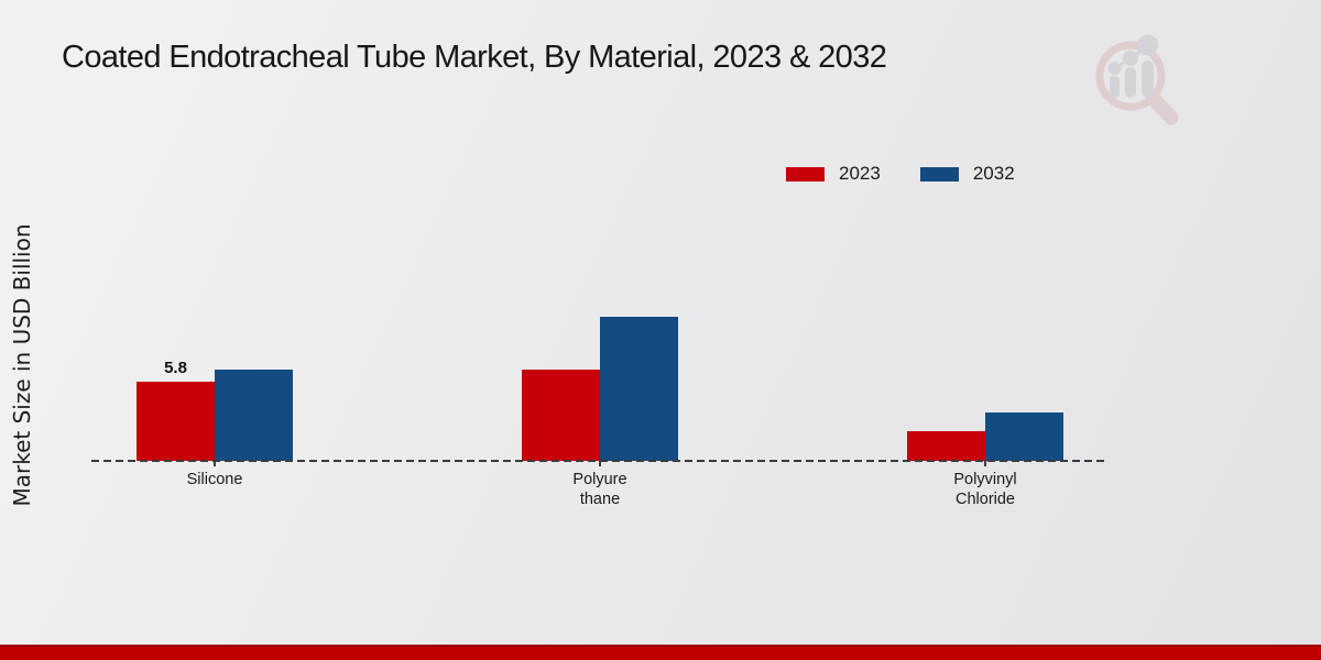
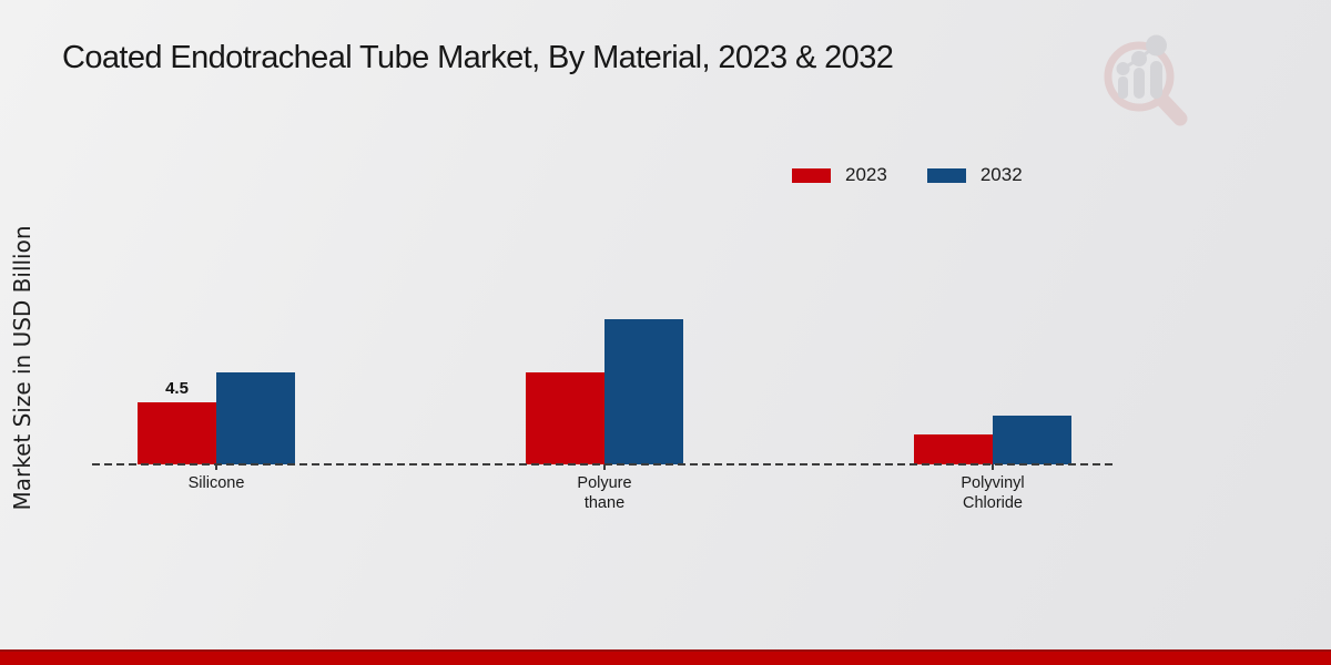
2023/Silicone: 5.8 -> 4.5
